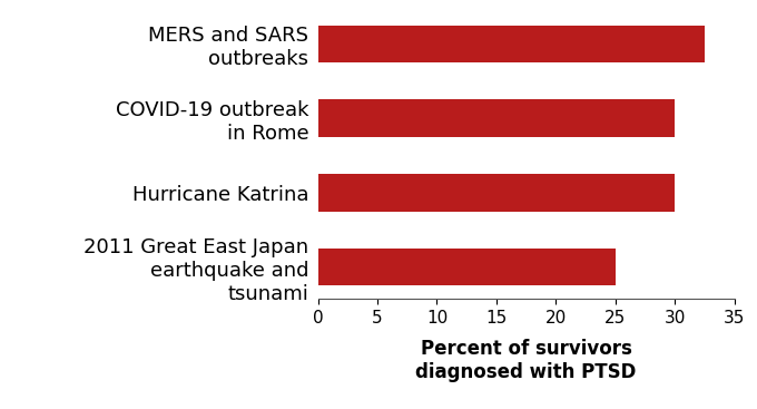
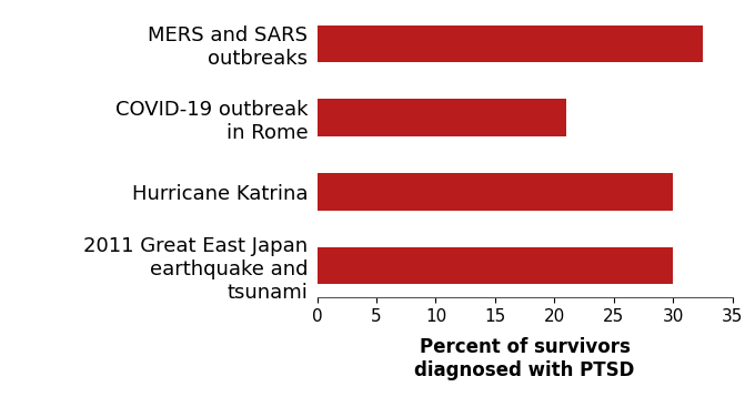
COVID-19 outbreak in Rome: 30.0 -> 21.0
2011 Great East Japan earthquake and tsunami: 25.0 -> 30.0
